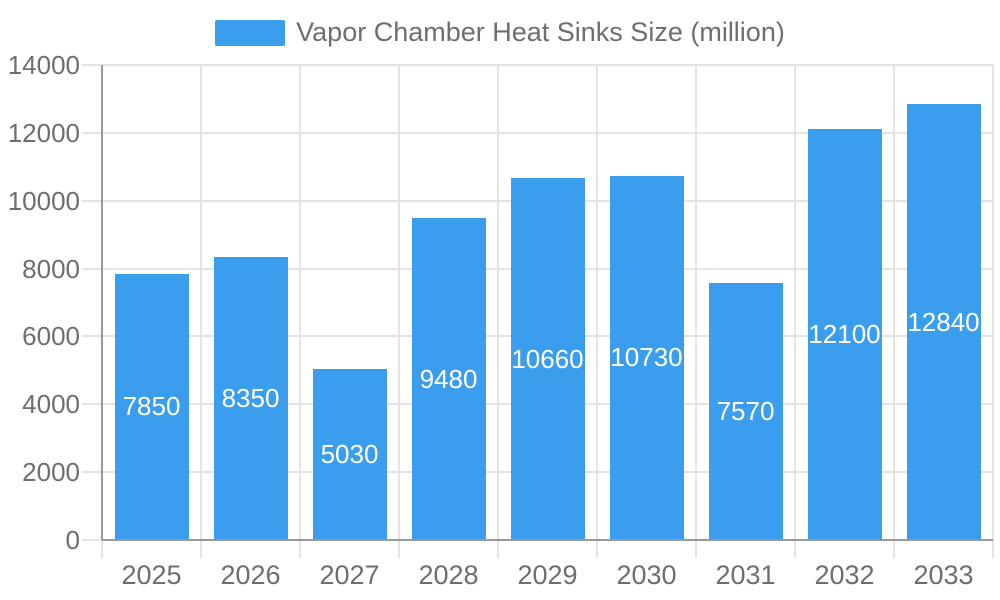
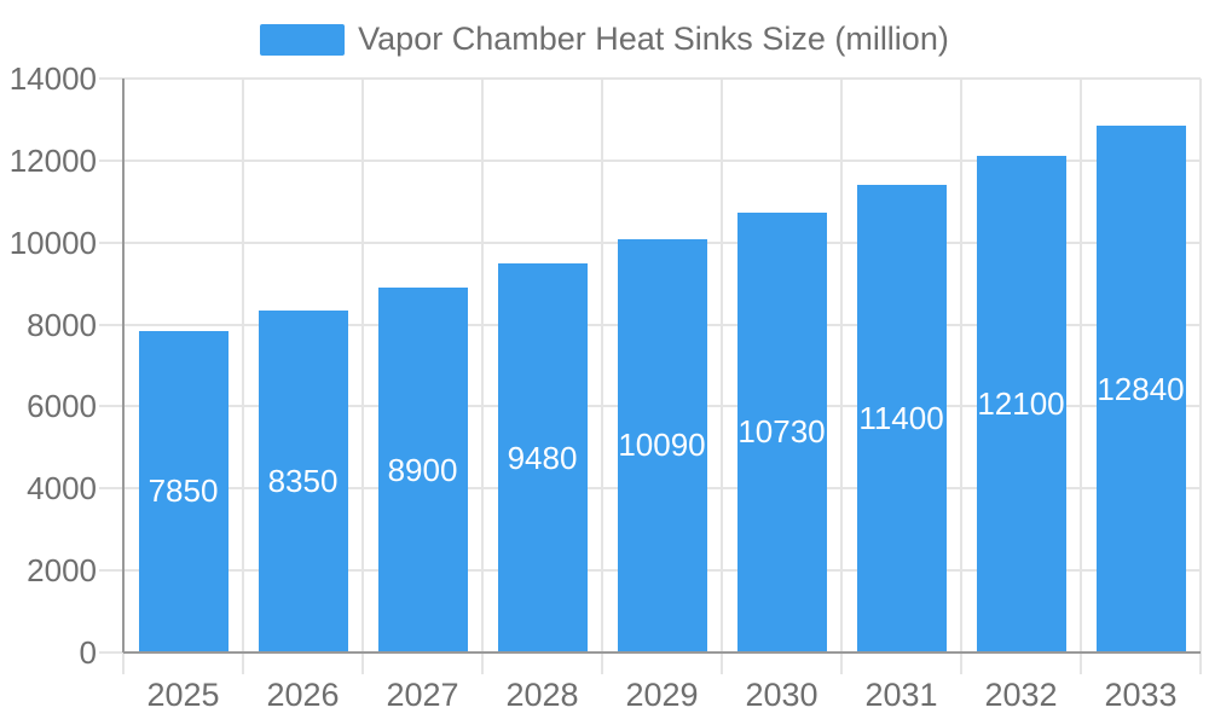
2027: 5030 -> 8900
2029: 10660 -> 10090
2031: 7570 -> 11400
